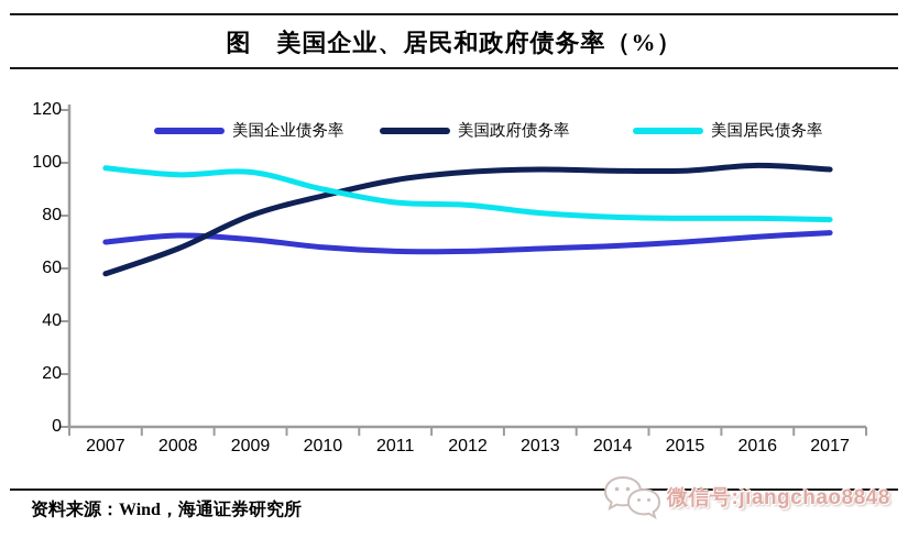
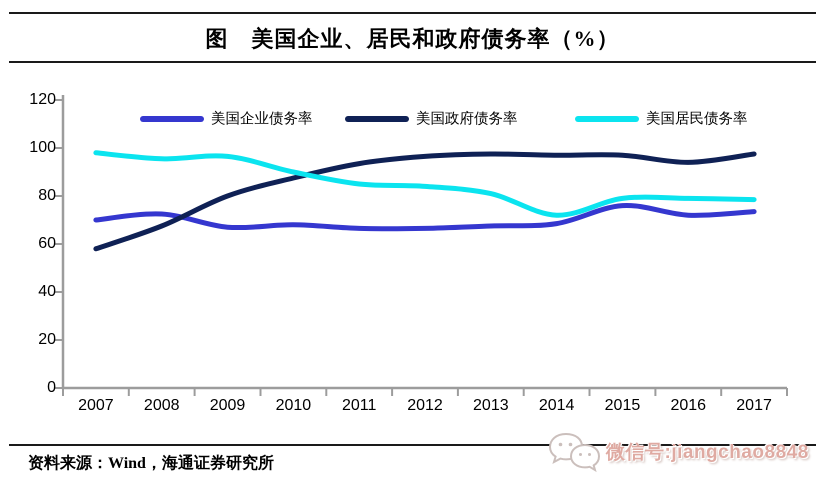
美国企业债务率/2009: 71 -> 67
美国居民债务率/2014: 80 -> 72
美国企业债务率/2015: 70 -> 76
美国政府债务率/2016: 99 -> 94
